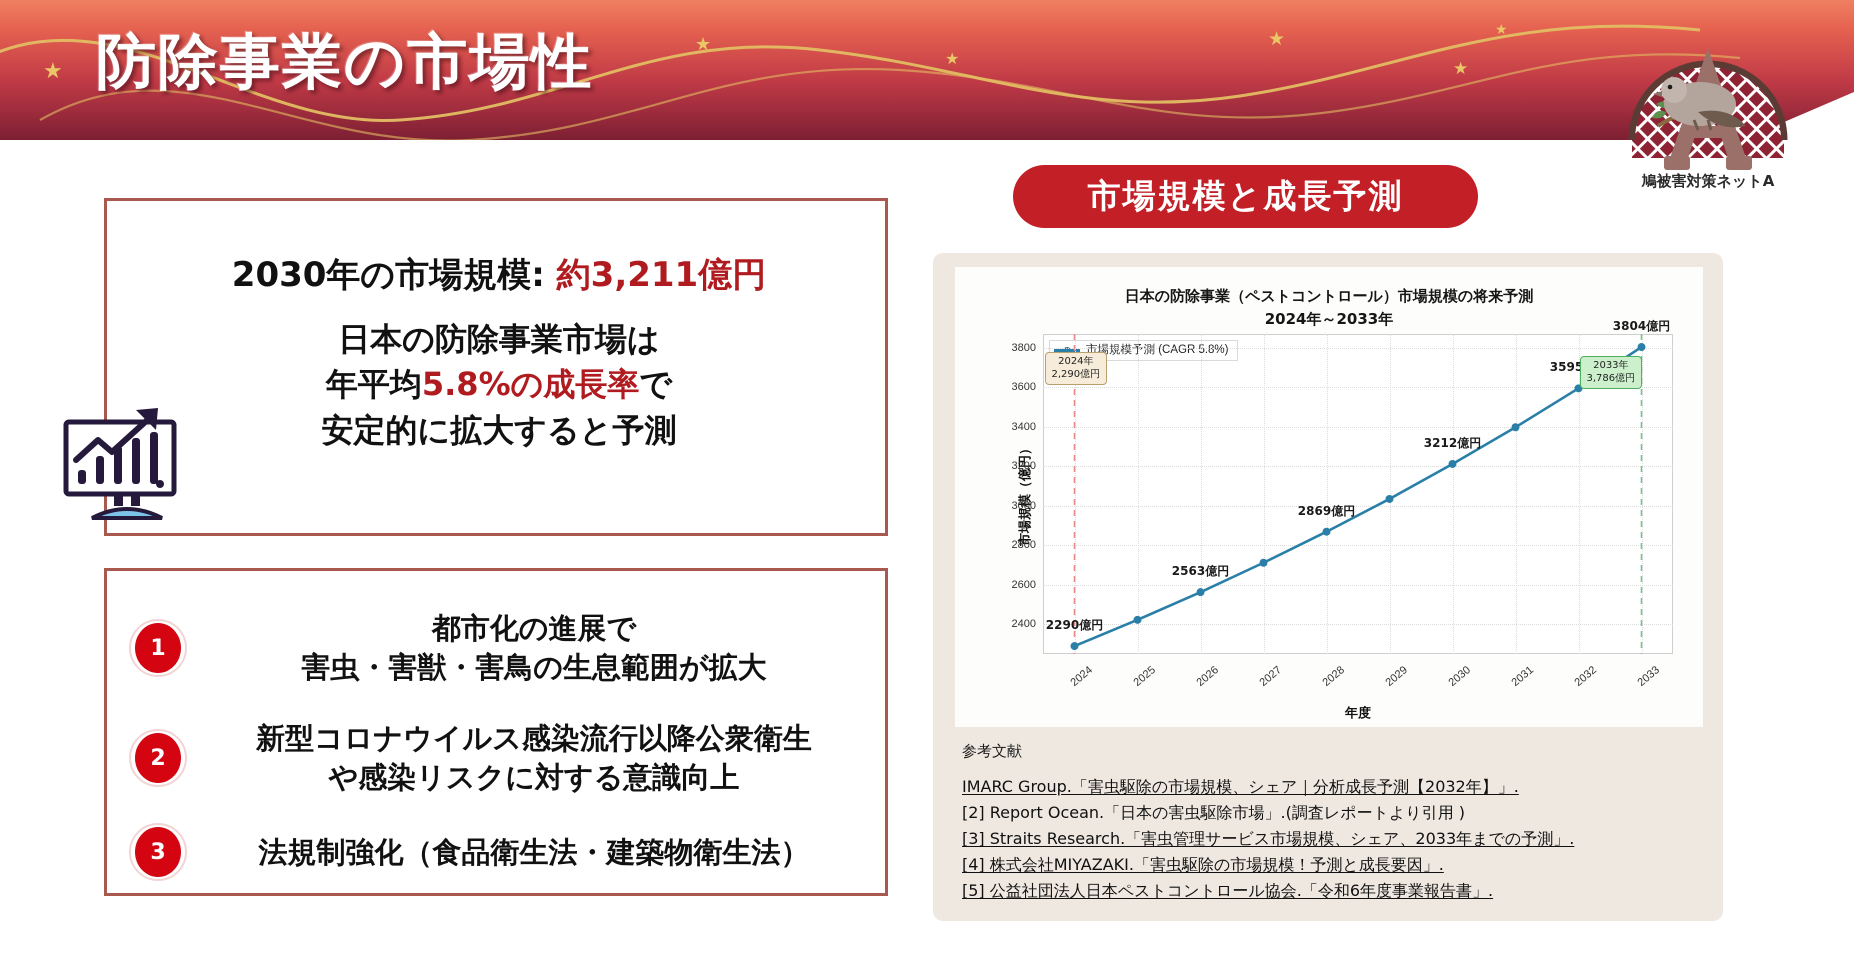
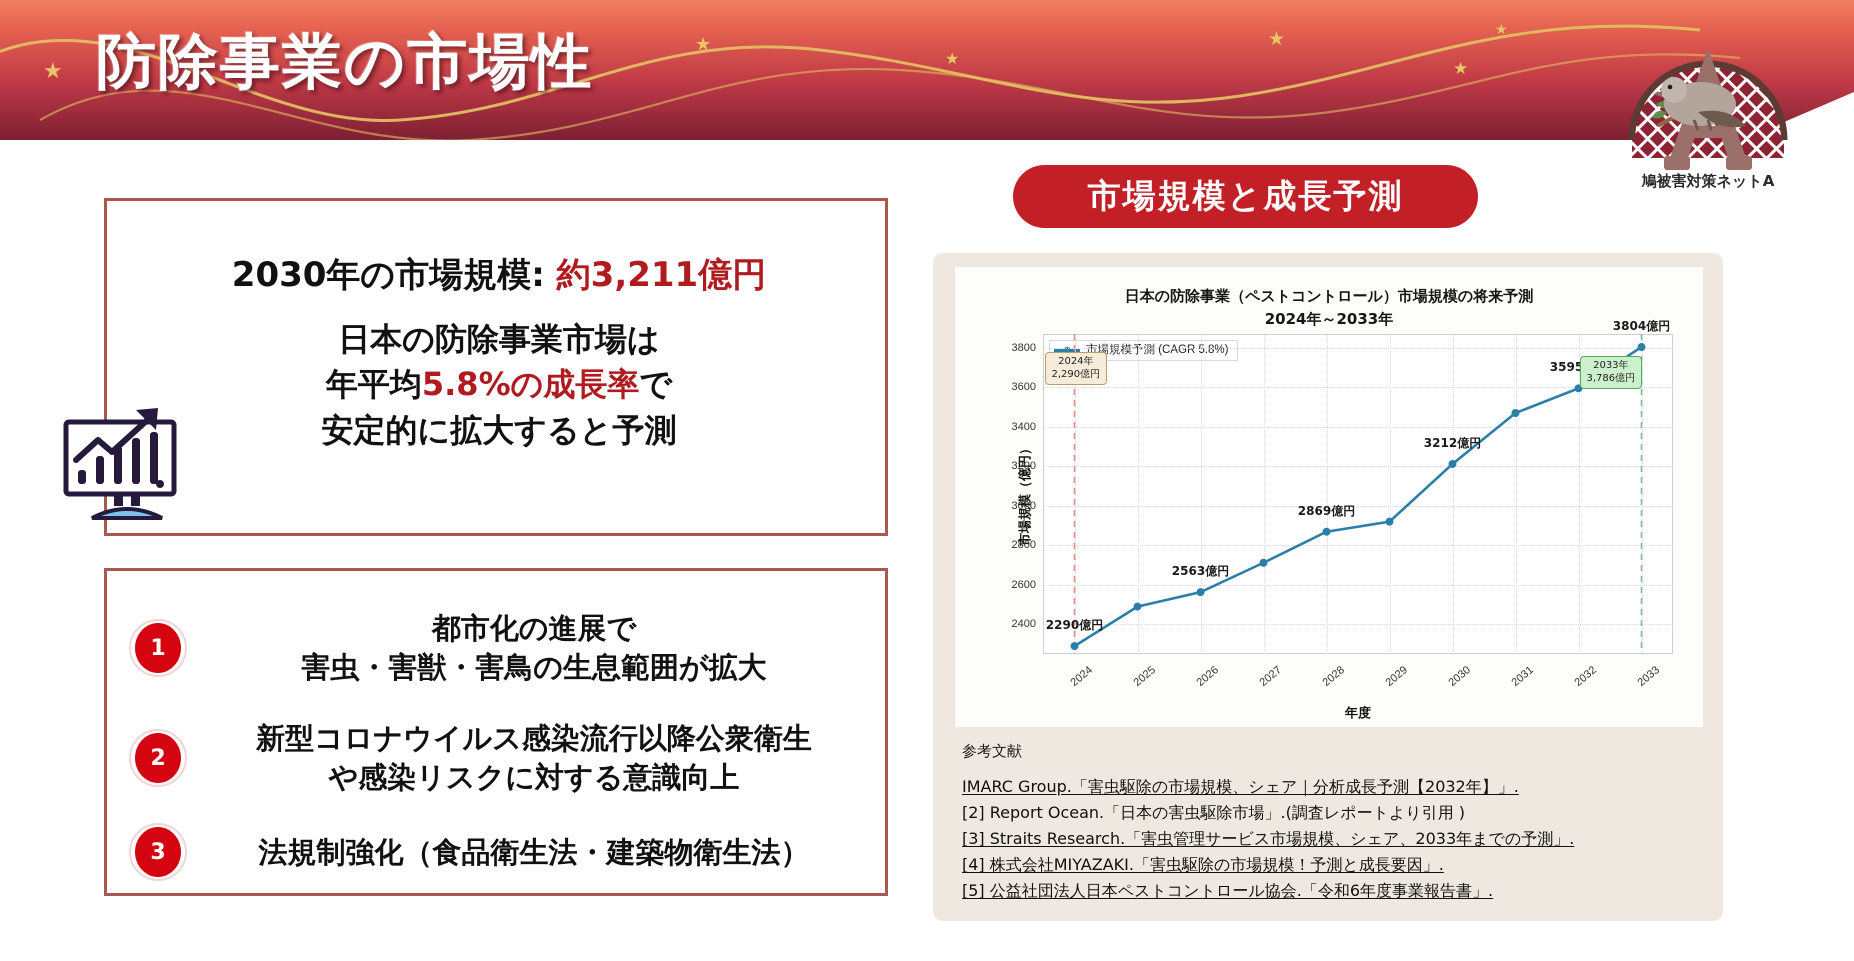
2025: 2420 -> 2490
2029: 3040 -> 2920
2031: 3400 -> 3470
